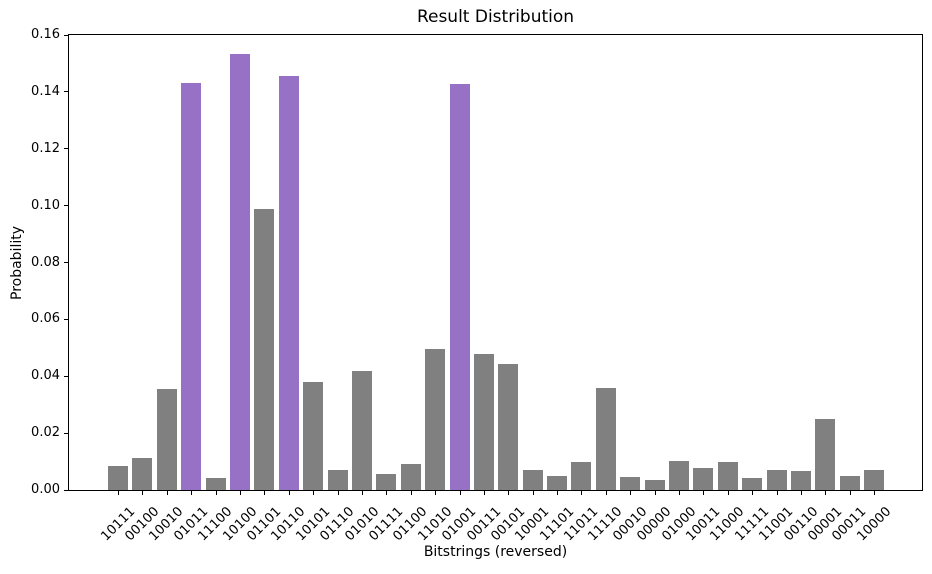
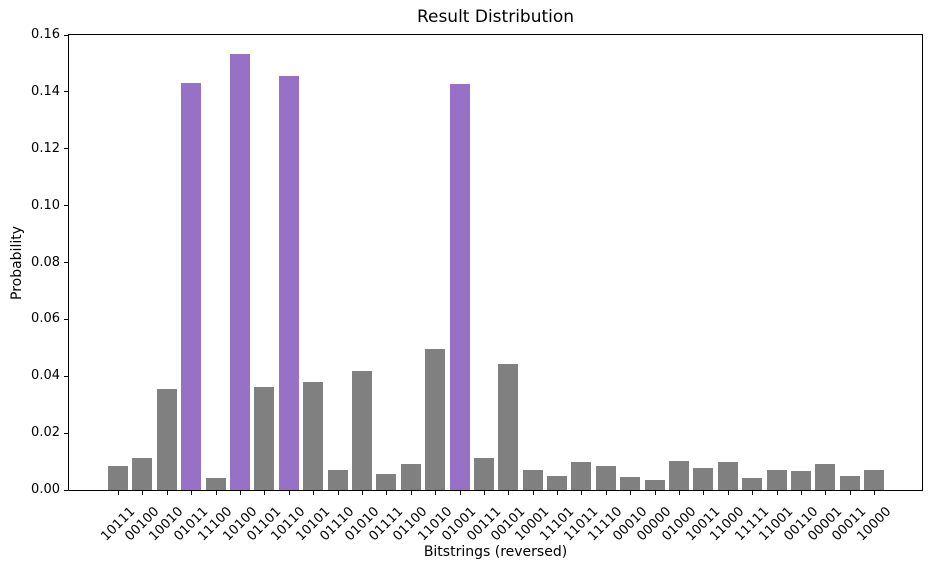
01101: 0.099 -> 0.036
00111: 0.048 -> 0.011
11110: 0.036 -> 0.009
00001: 0.025 -> 0.009
